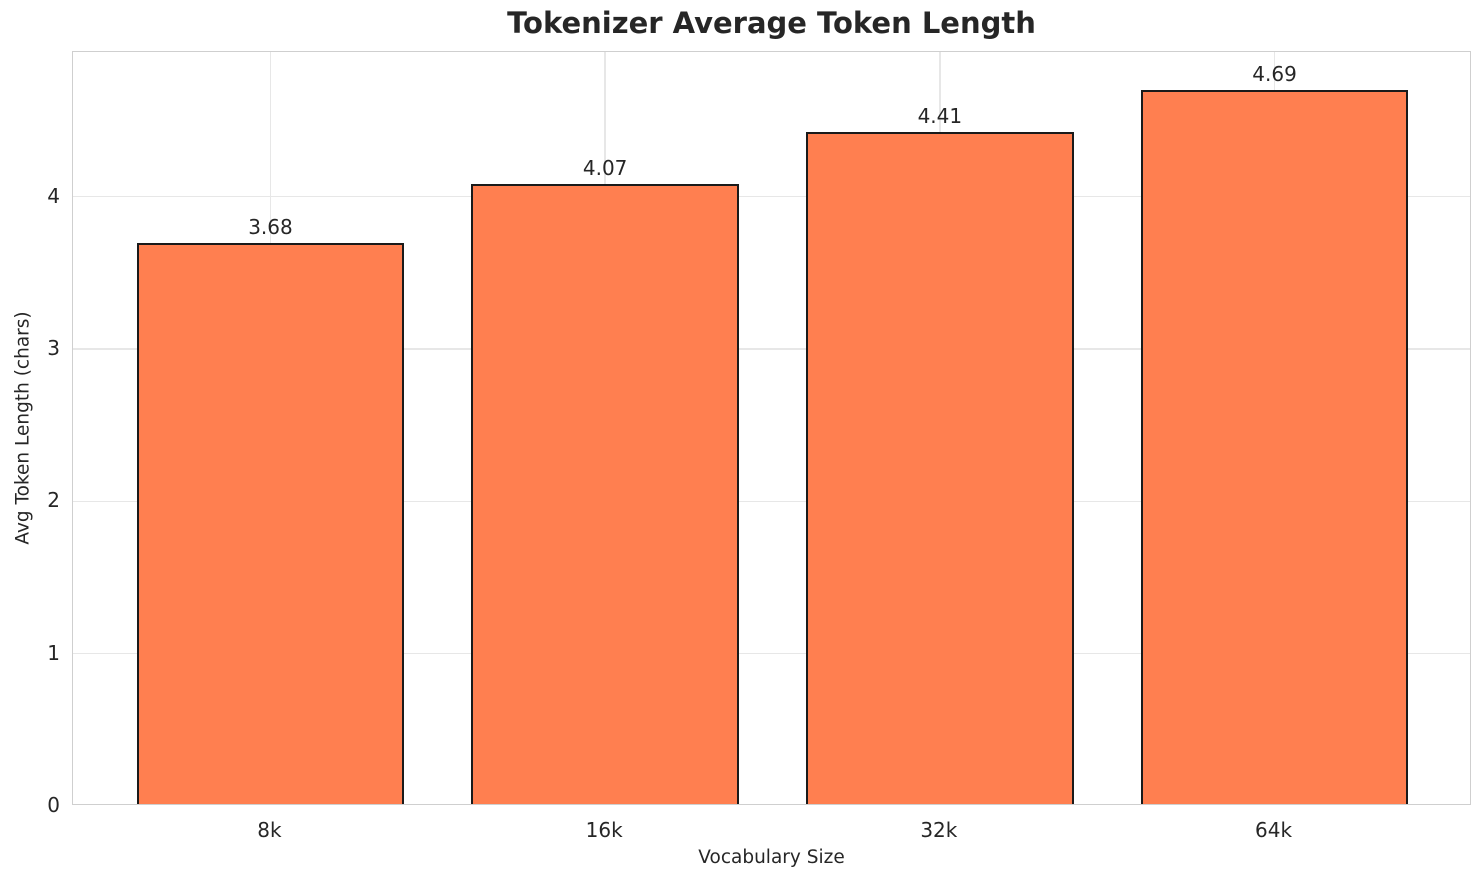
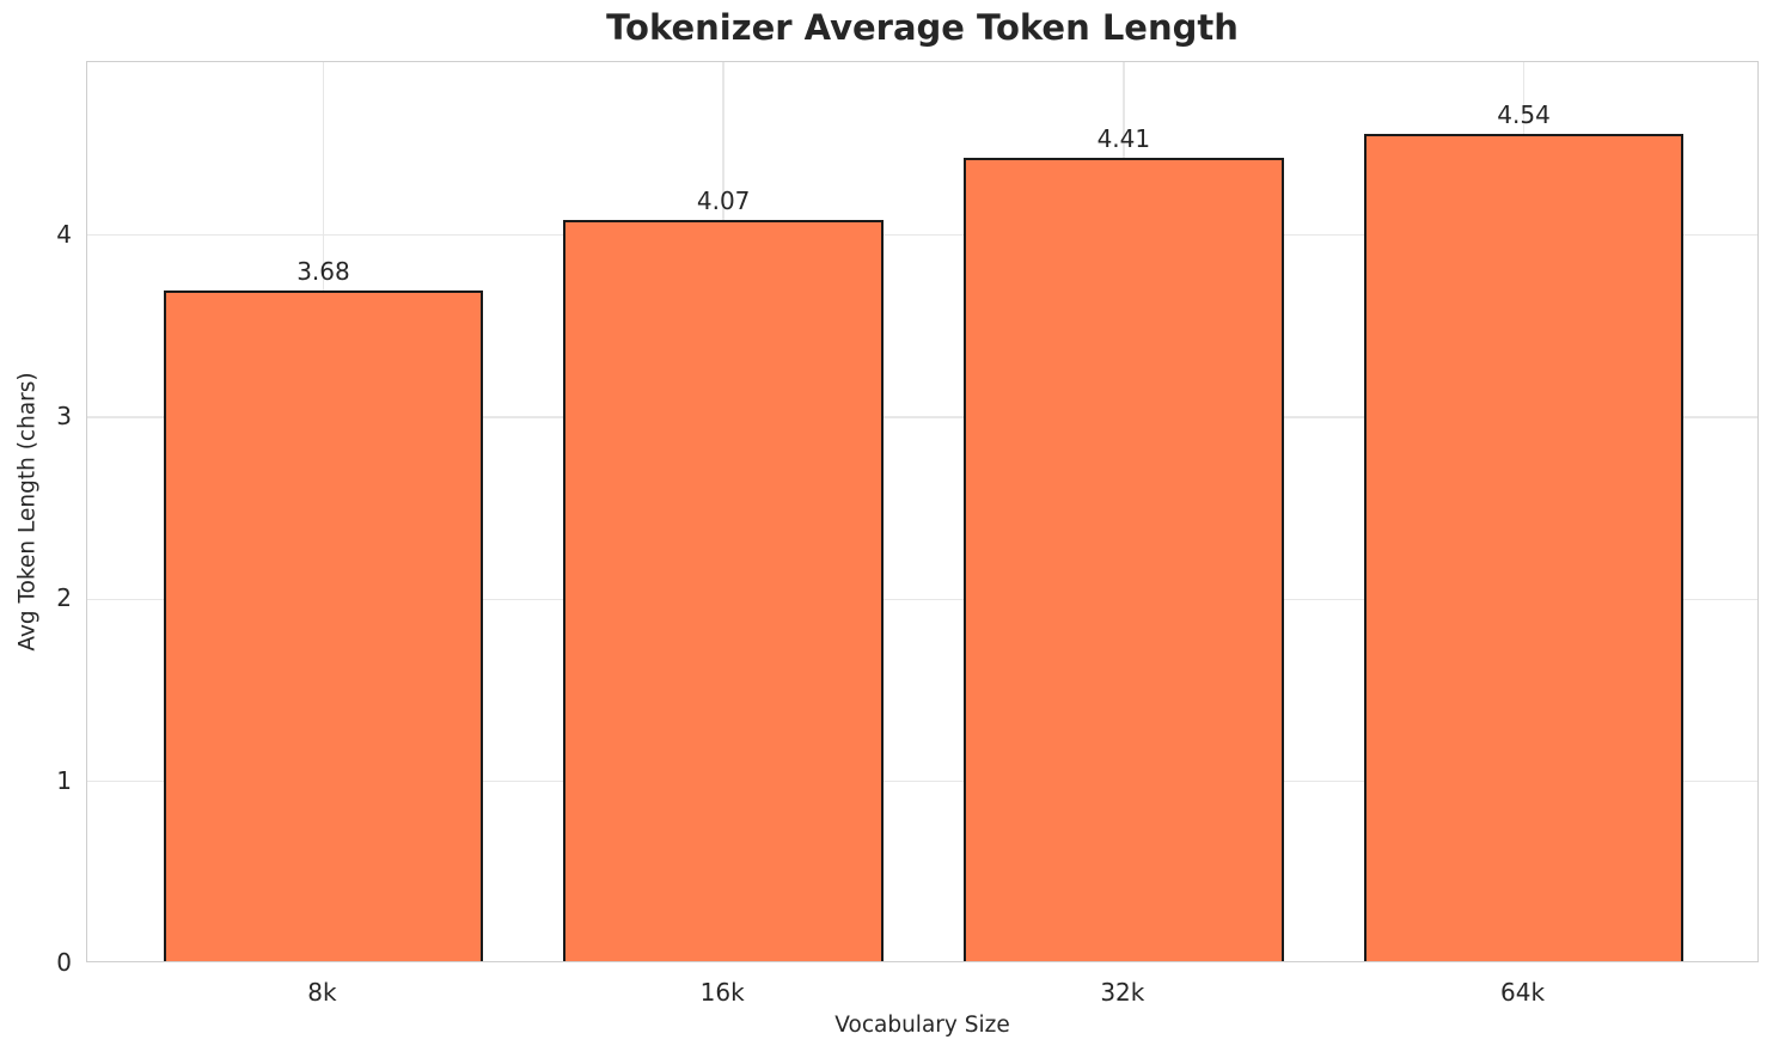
64k: 4.69 -> 4.54
